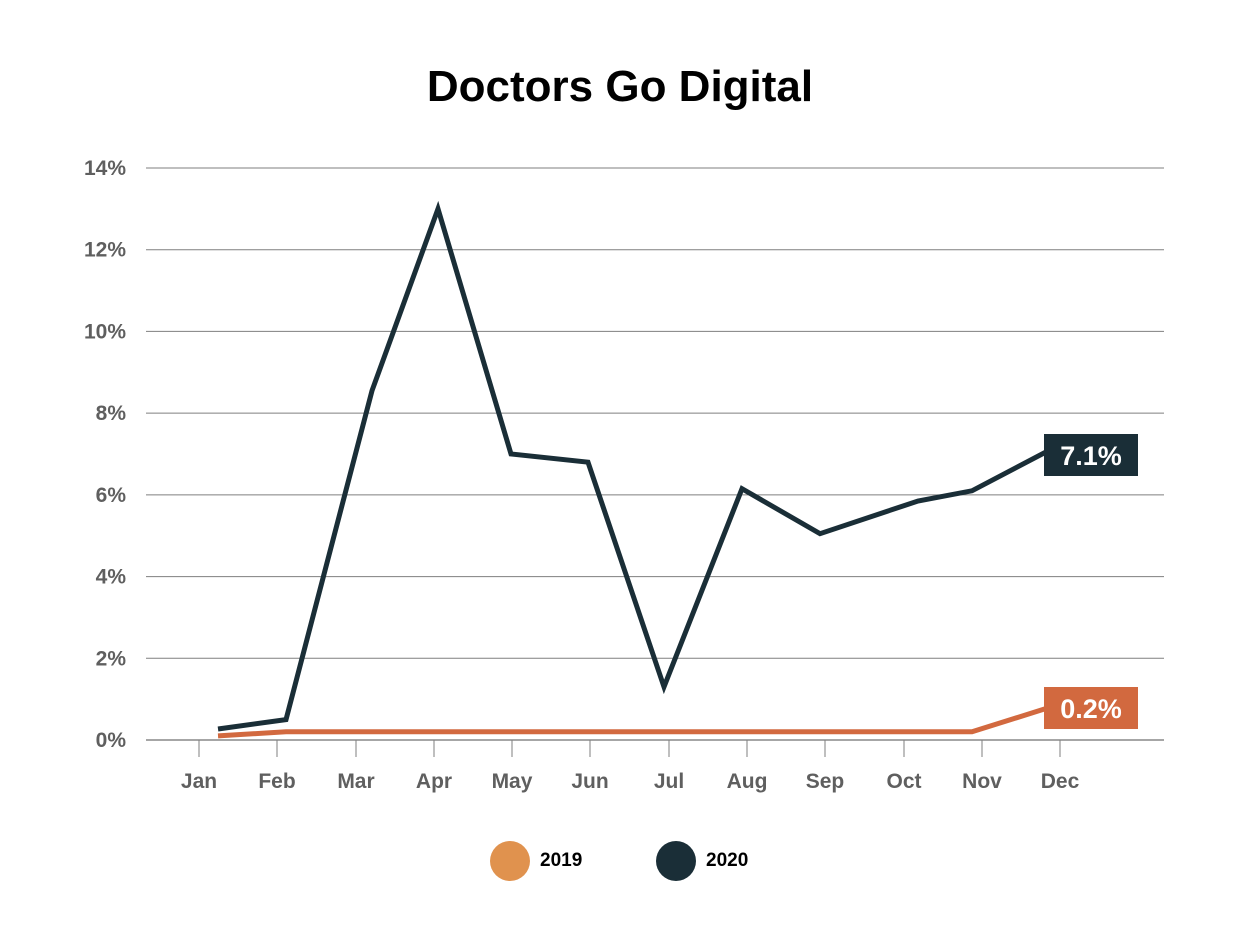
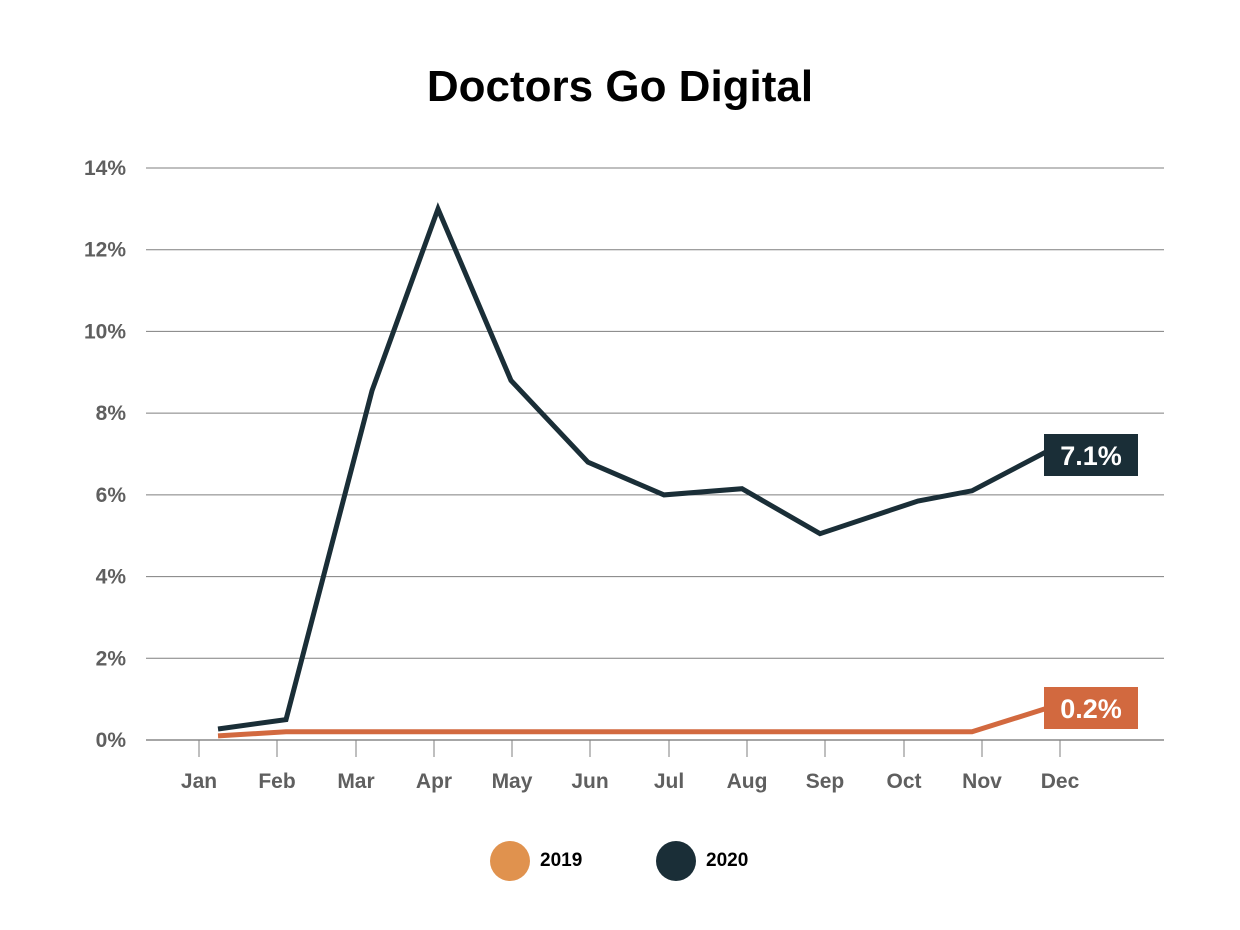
2020/May: 7.0% -> 8.8%
2020/Jul: 1.3% -> 6.0%
